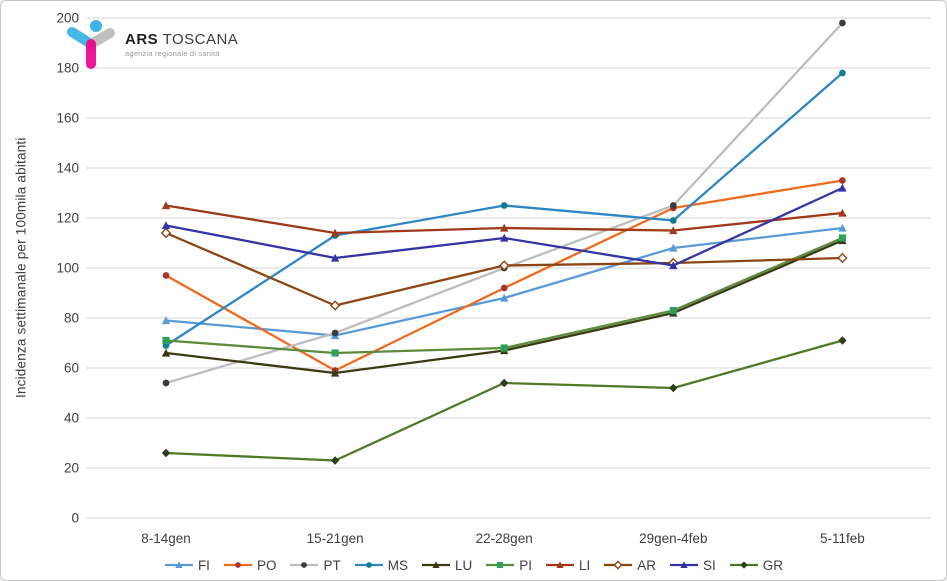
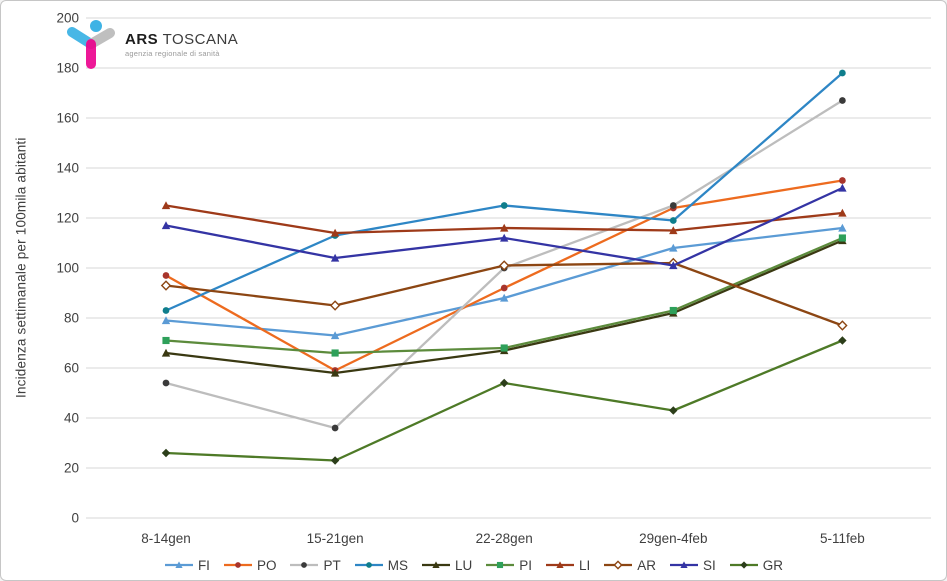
MS/8-14gen: 69 -> 83
AR/8-14gen: 114 -> 93
PT/15-21gen: 74 -> 36
GR/29gen-4feb: 52 -> 43
PT/5-11feb: 198 -> 167
AR/5-11feb: 104 -> 77
